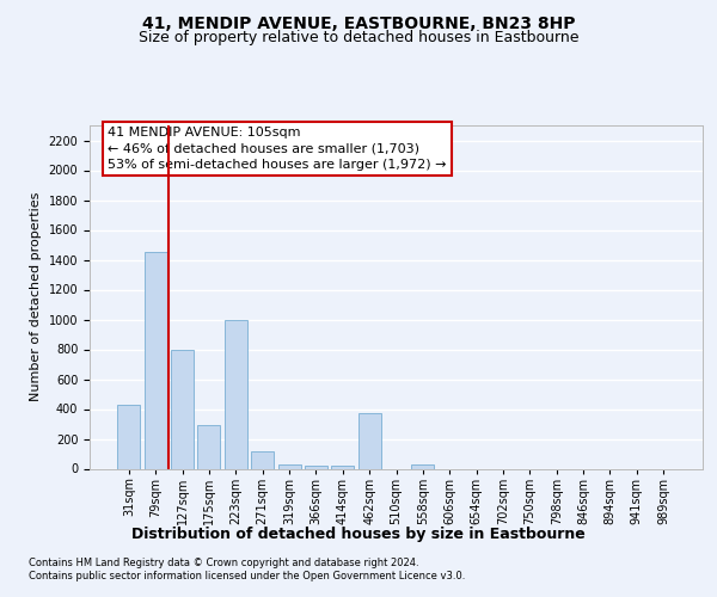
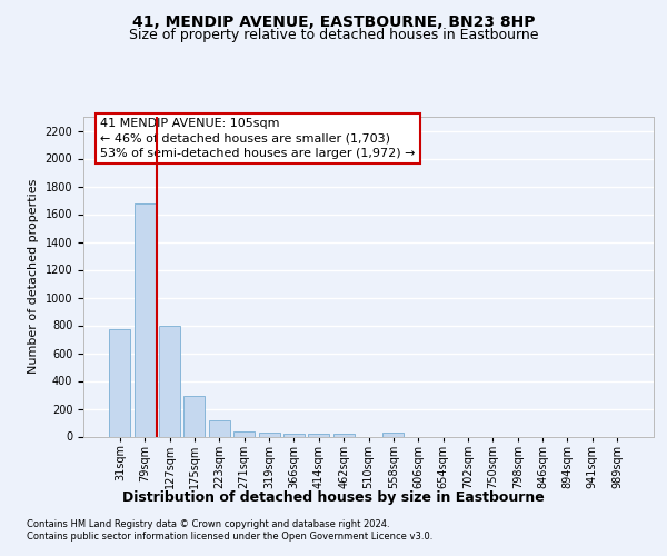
31sqm: 430 -> 770
79sqm: 1450 -> 1680
223sqm: 1000 -> 120
271sqm: 120 -> 40
462sqm: 370 -> 20
